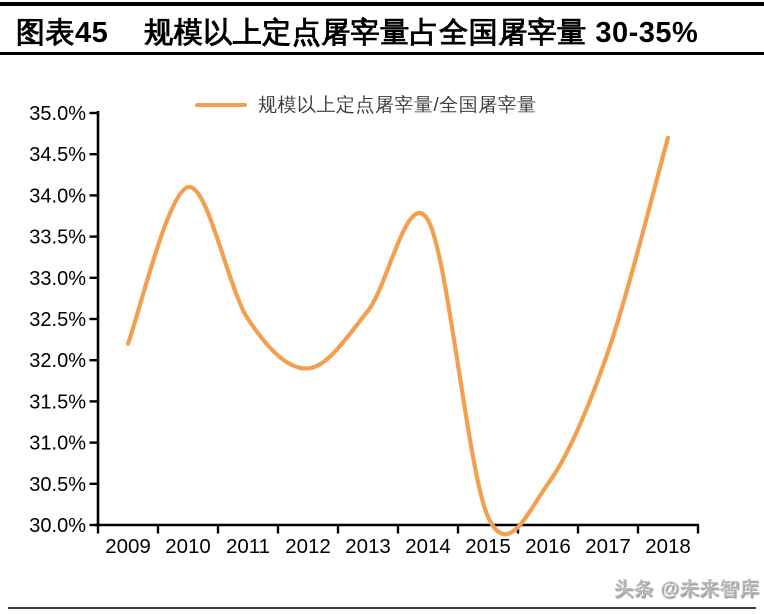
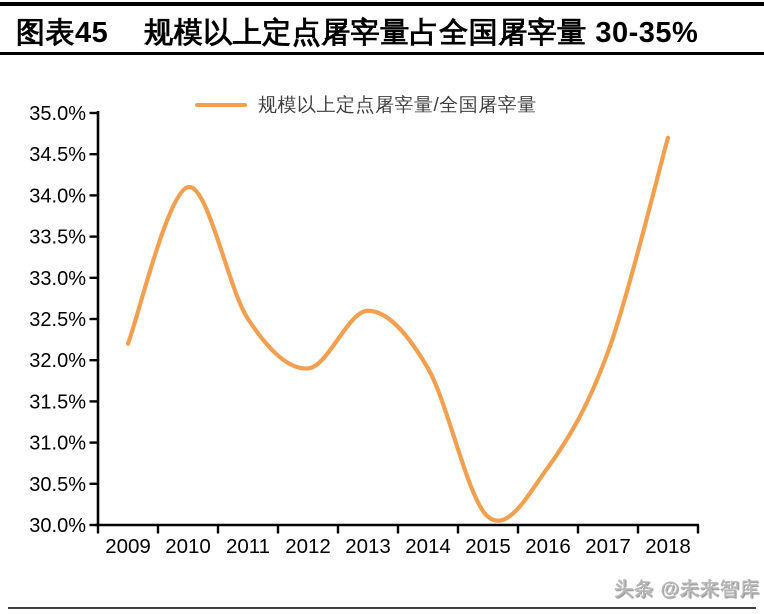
2014: 33.7% -> 31.9%
2016: 30.5% -> 30.7%
